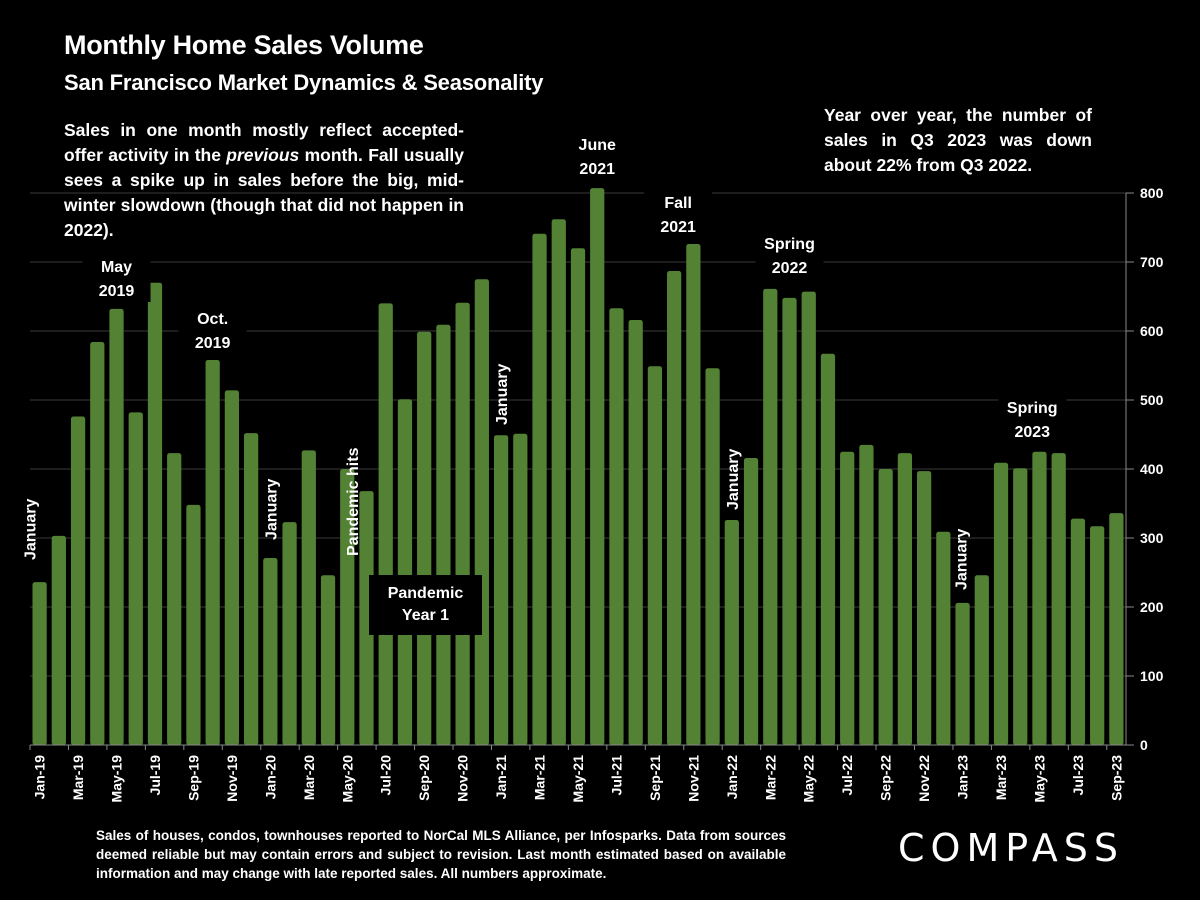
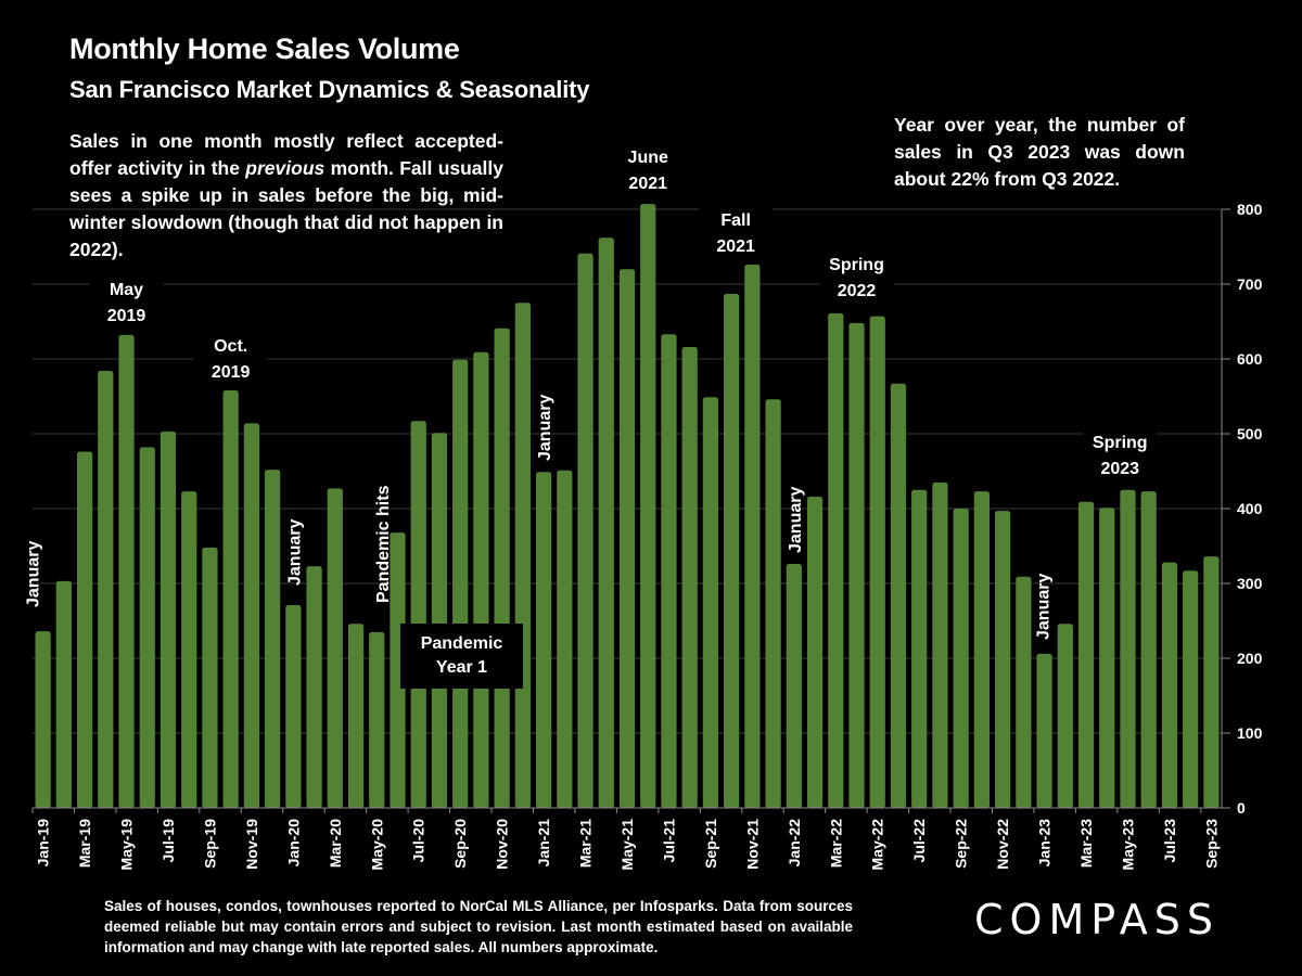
Jul-19: 670 -> 500
May-20: 400 -> 240
Jul-20: 640 -> 520
